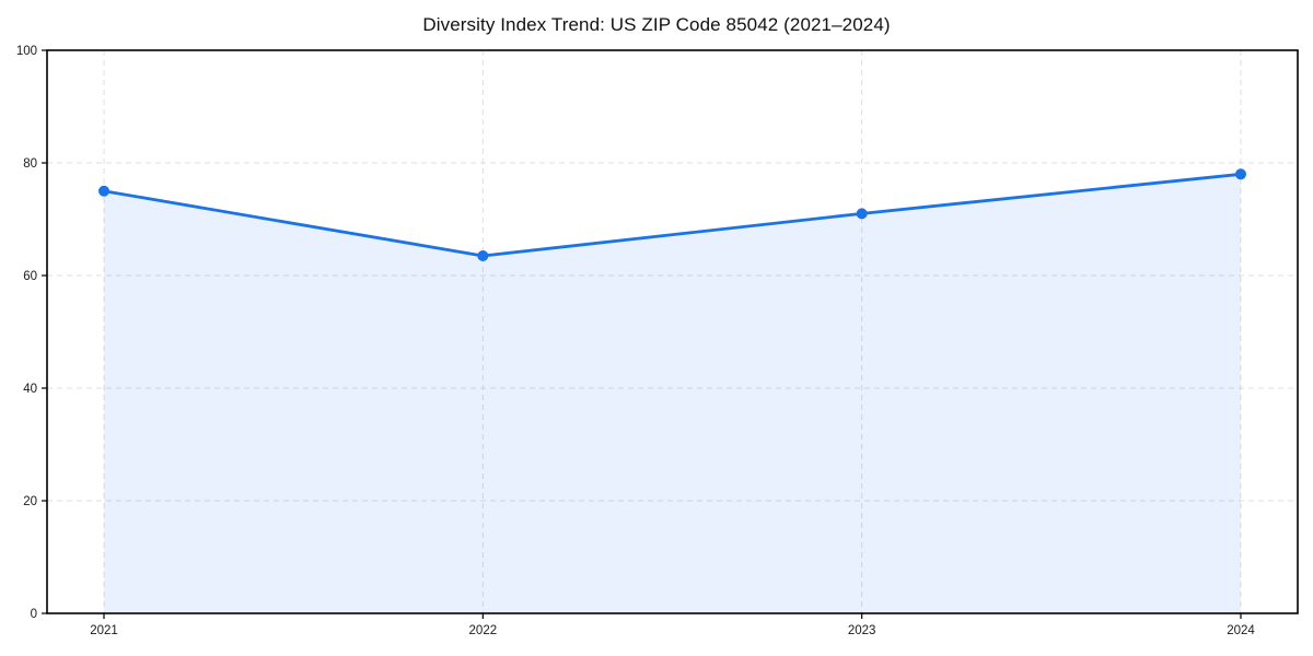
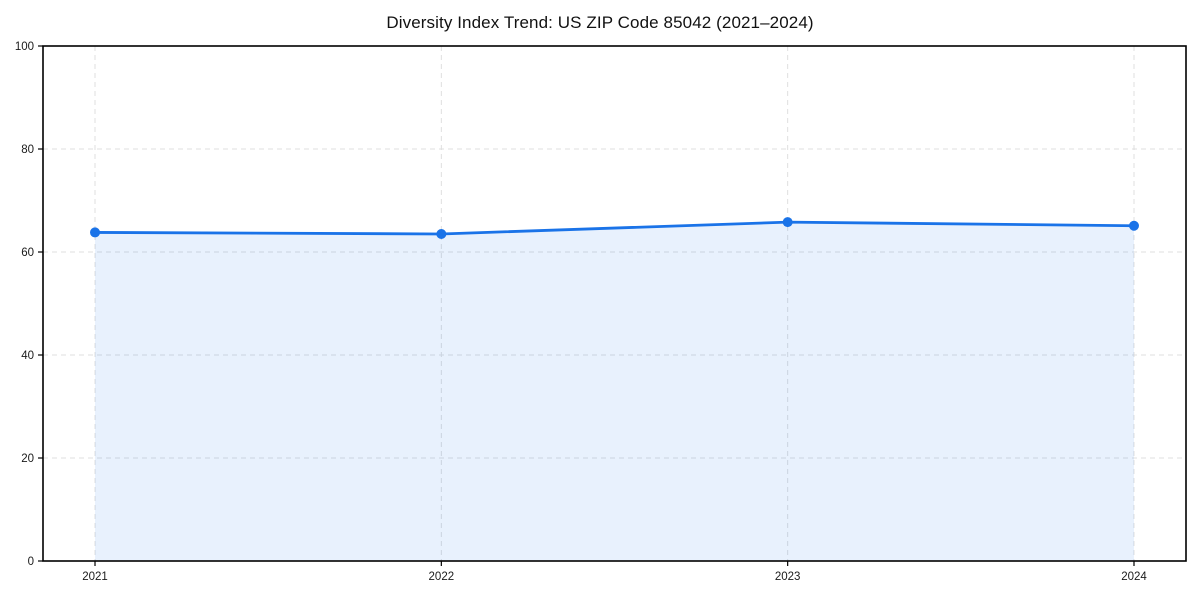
2021: 75 -> 64
2023: 71 -> 66
2024: 78 -> 65
